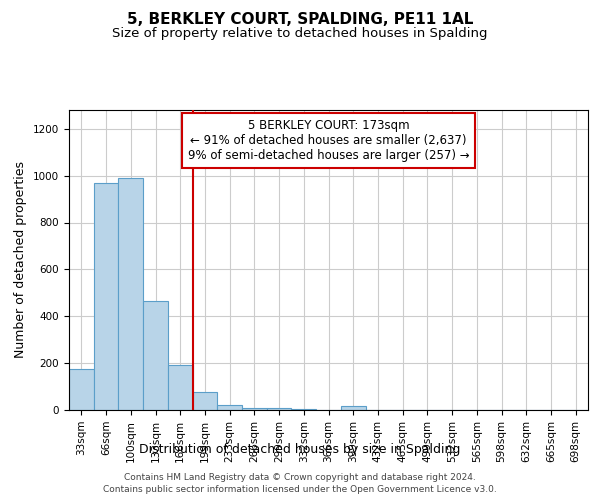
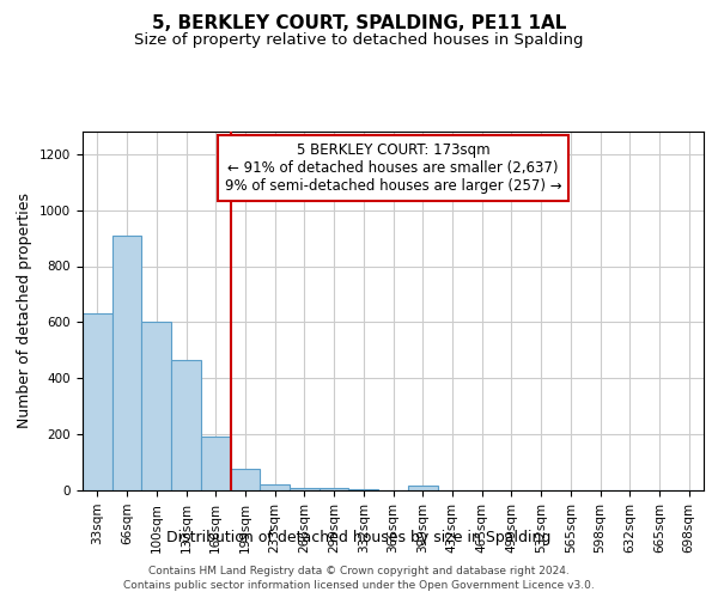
33sqm: 175 -> 630
66sqm: 968 -> 910
100sqm: 990 -> 600
